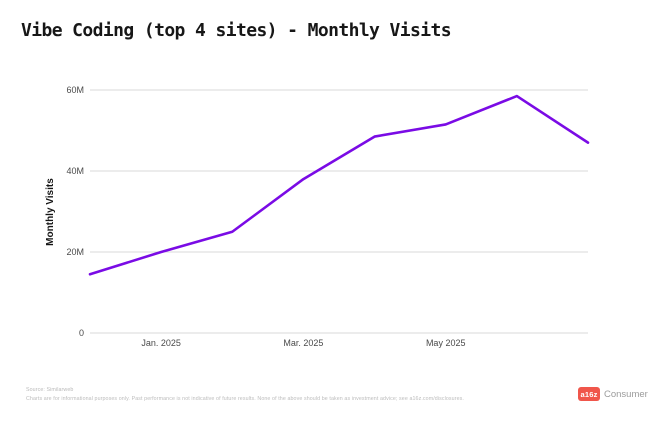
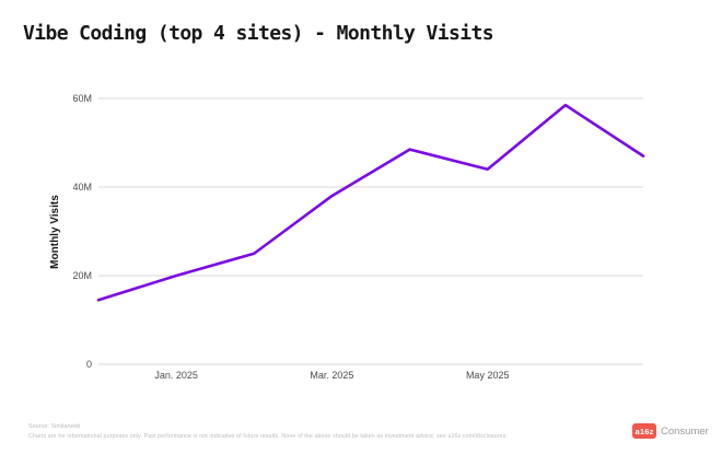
May 2025: 52M -> 44M
